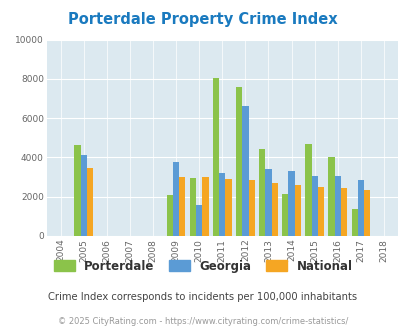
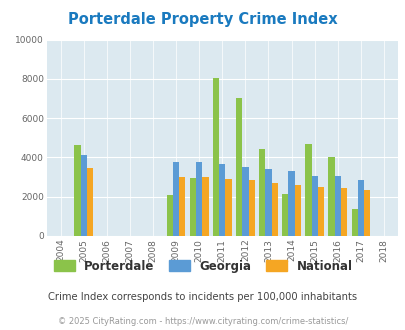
Georgia/2010: 1600 -> 3800
Georgia/2011: 3200 -> 3600
Porterdale/2012: 7600 -> 7000
Georgia/2012: 6600 -> 3500
